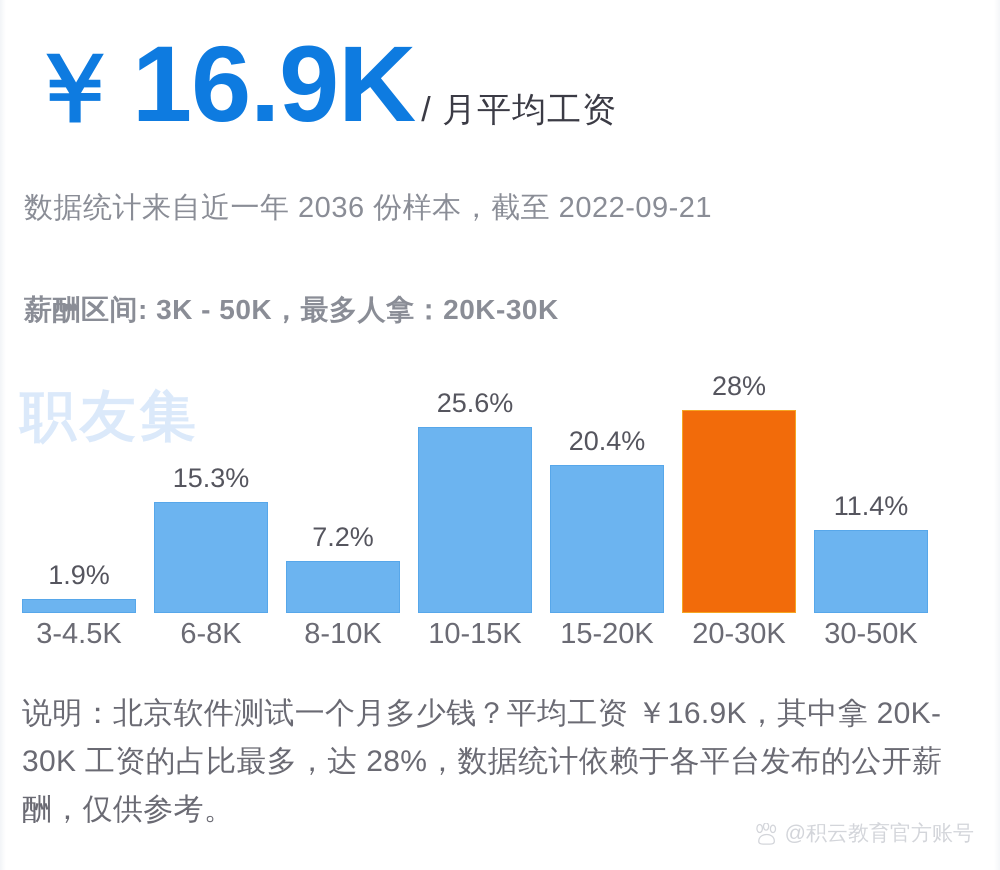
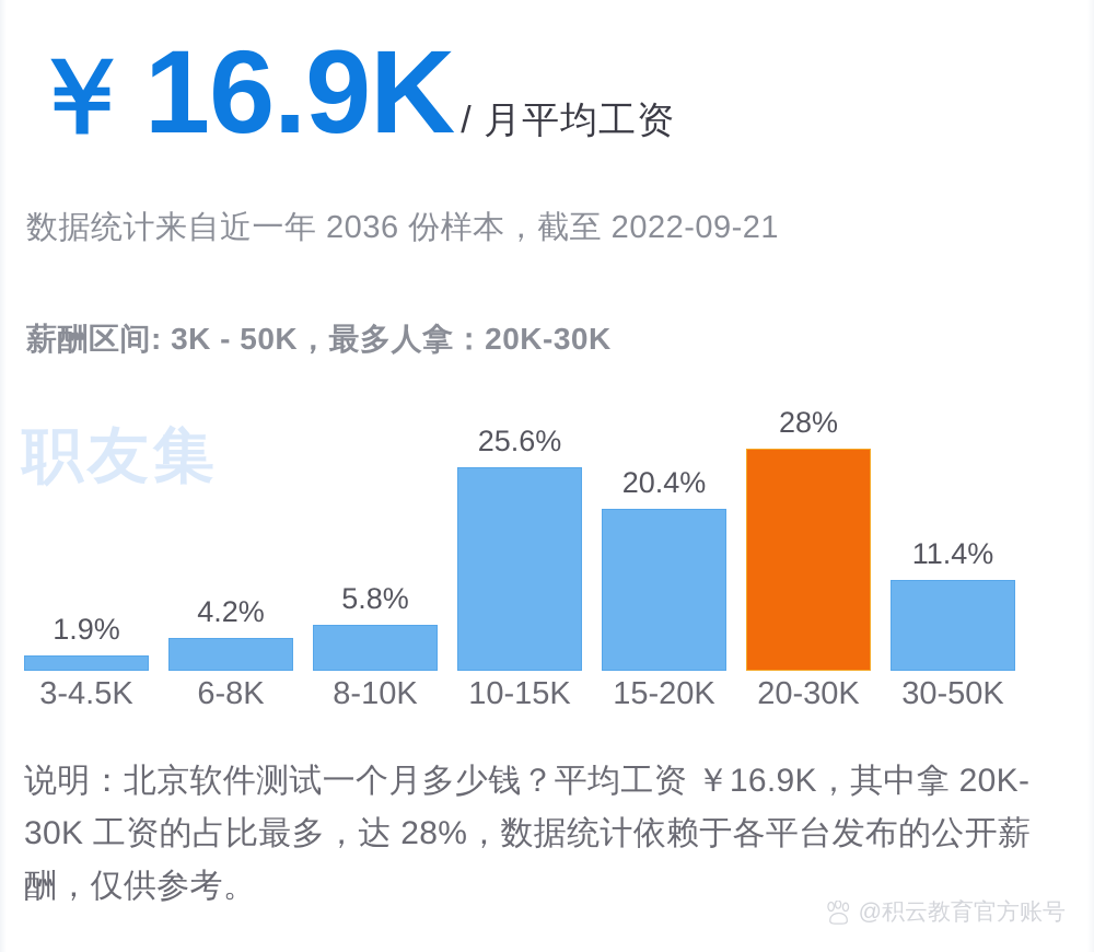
6-8K: 15.3% -> 4.2%
8-10K: 7.2% -> 5.8%
